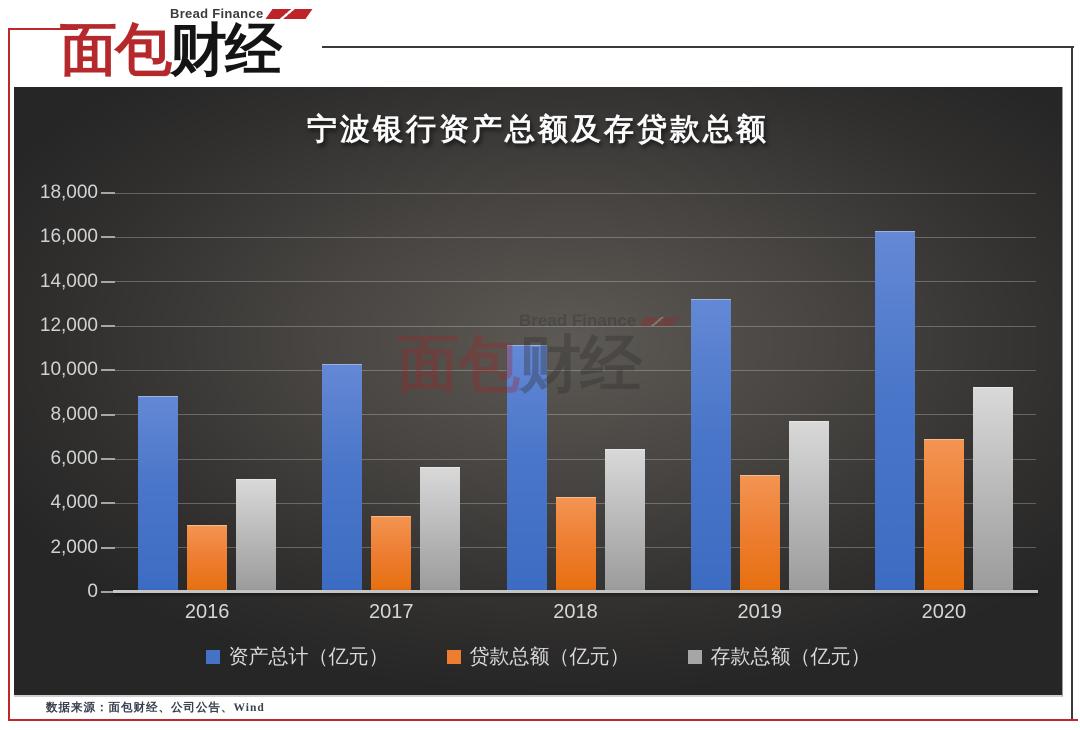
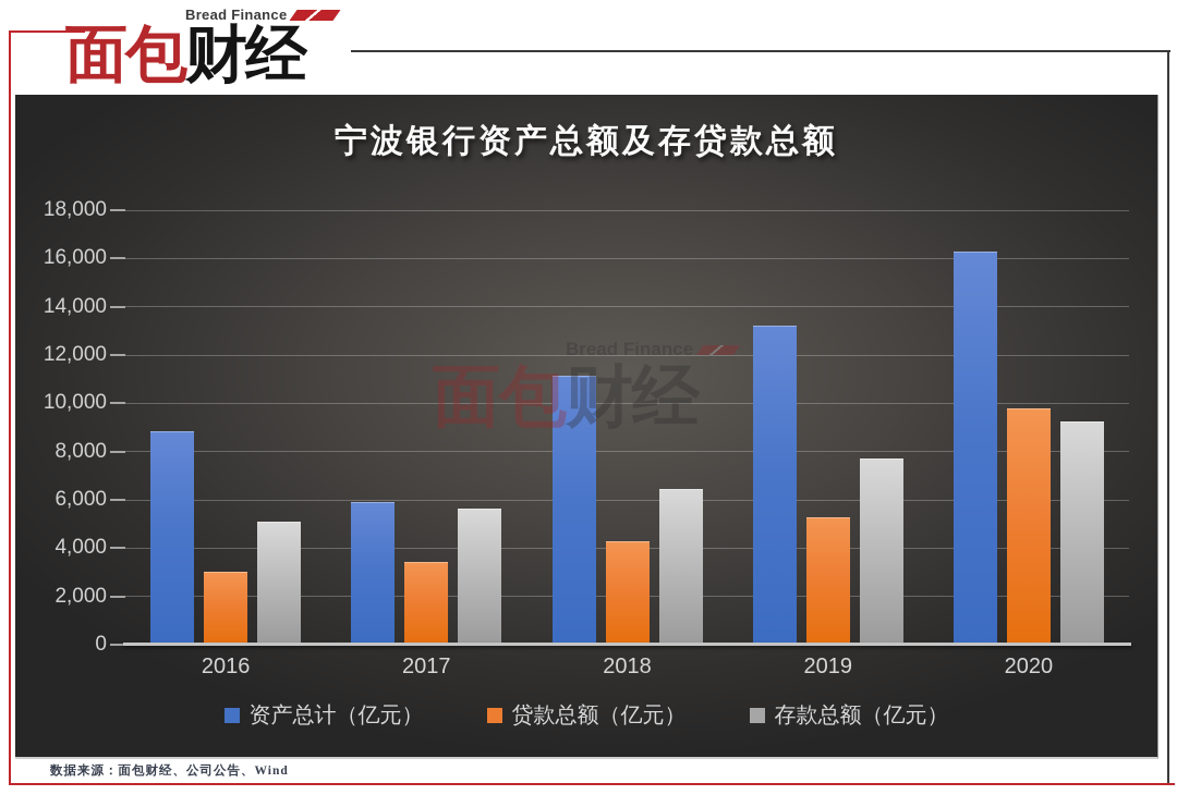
资产总计（亿元）/2017: 10300 -> 5900
贷款总额（亿元）/2020: 6900 -> 9800
